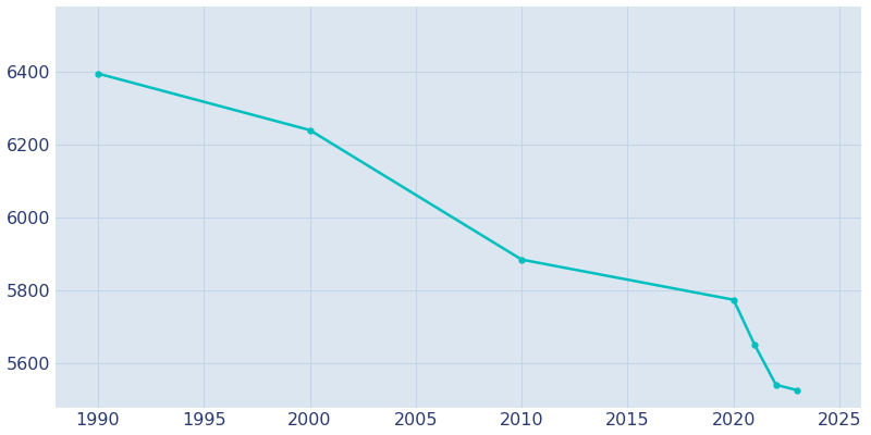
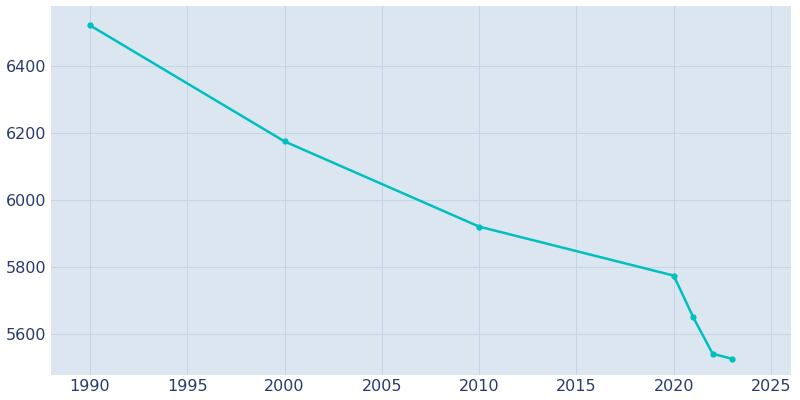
1990: 6395 -> 6521
2000: 6240 -> 6175
2010: 5885 -> 5921
